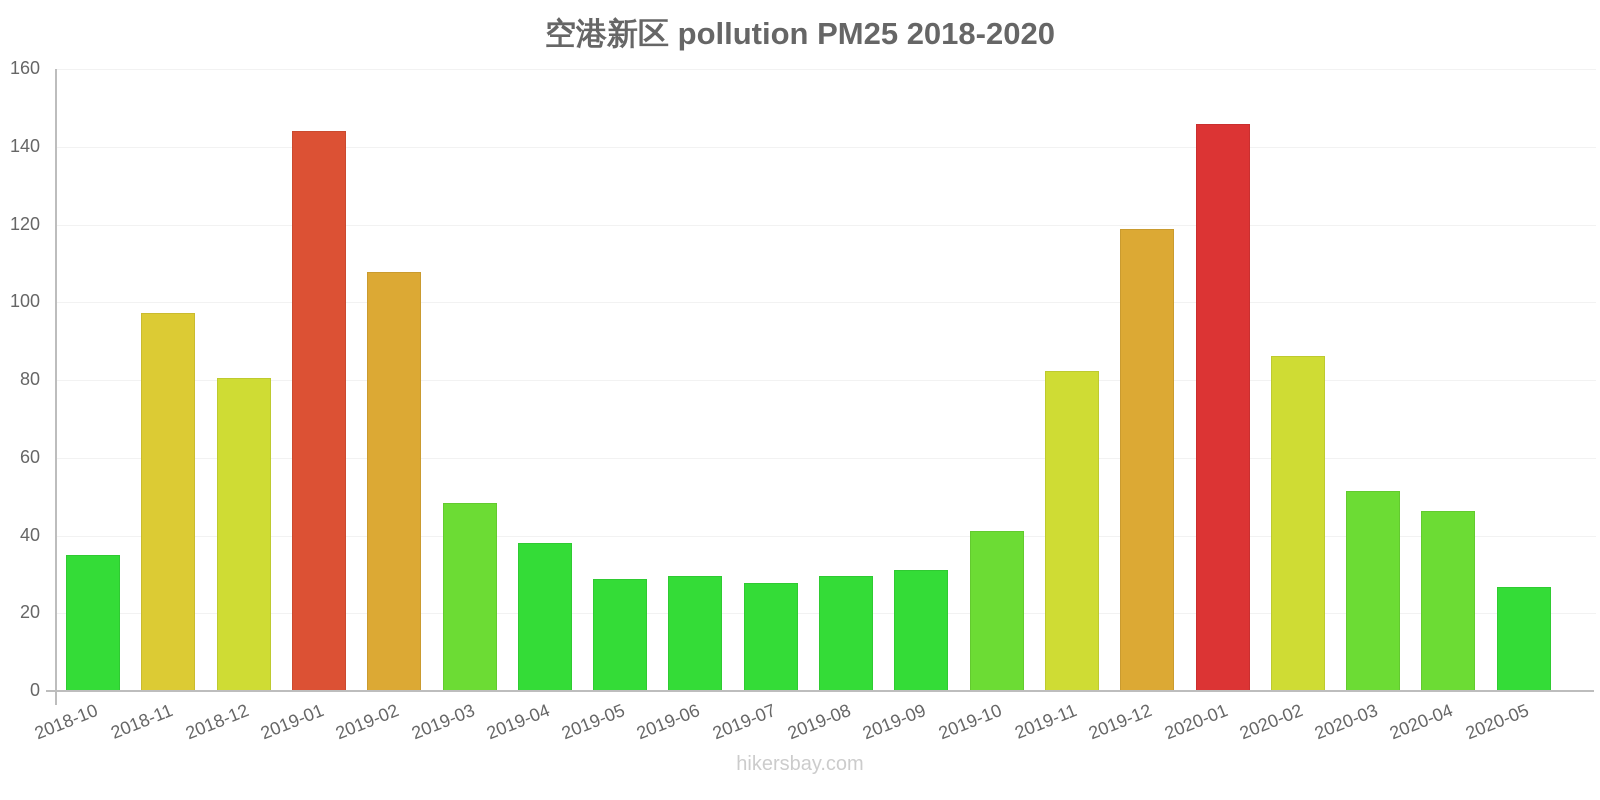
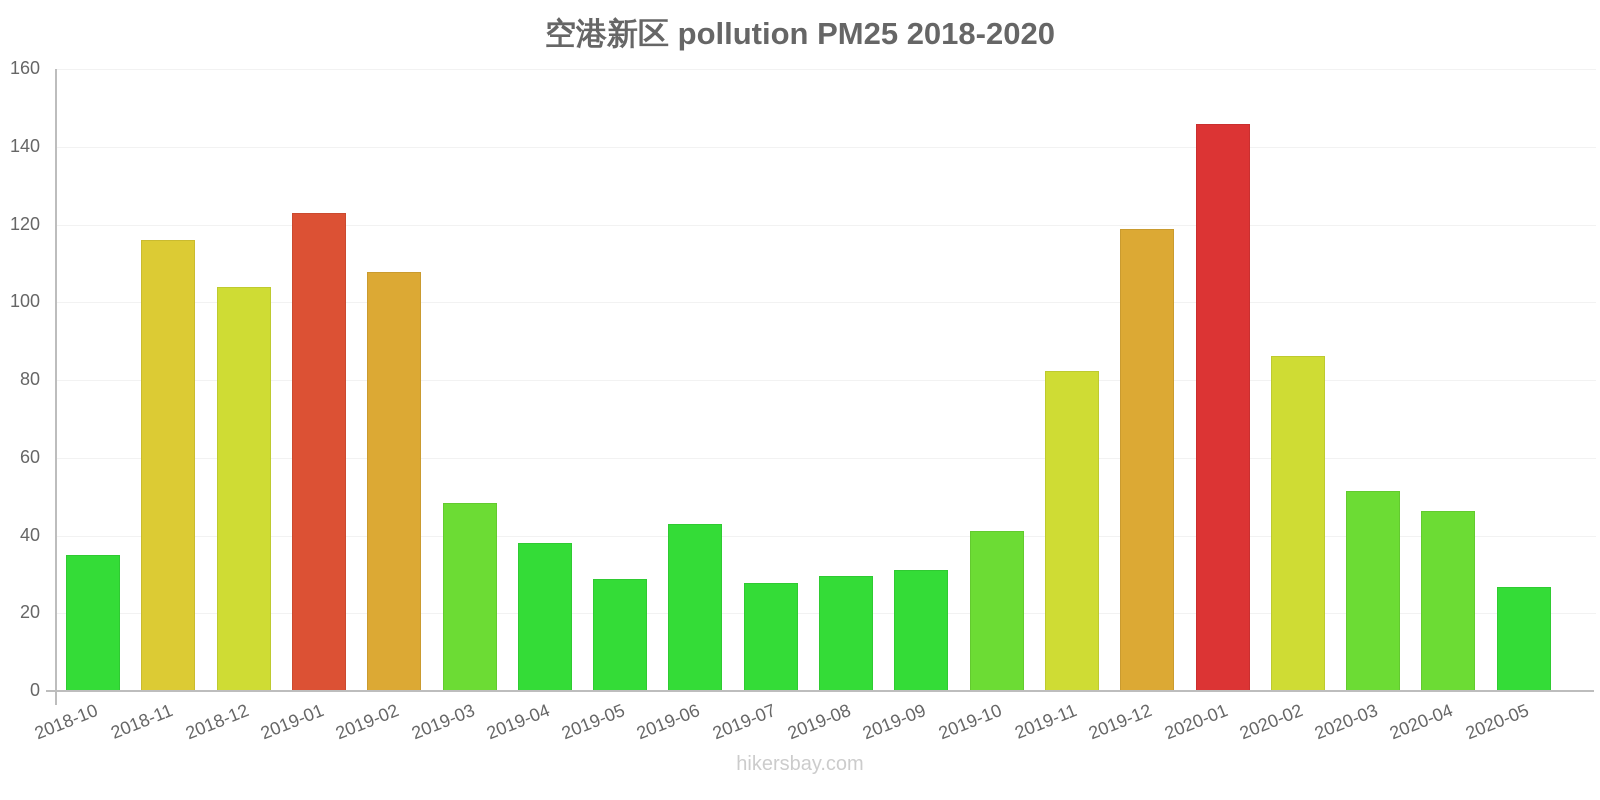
2018-11: 97 -> 116
2018-12: 80 -> 104
2019-01: 144 -> 123
2019-06: 30 -> 43
